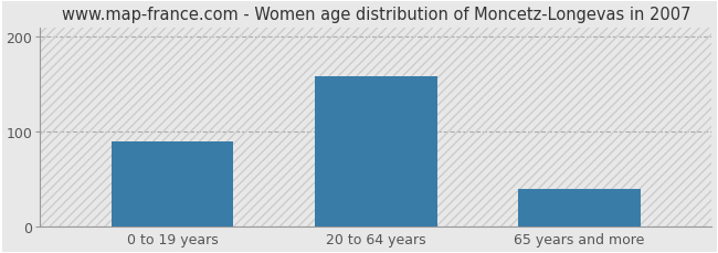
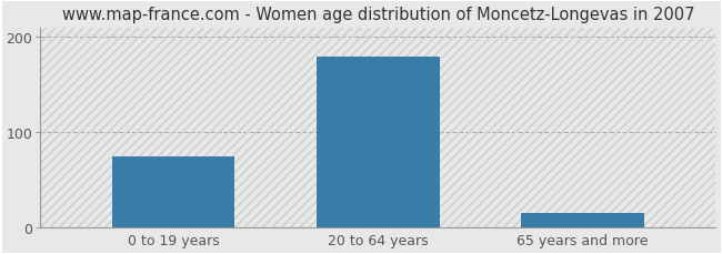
0 to 19 years: 90 -> 75
20 to 64 years: 158 -> 180
65 years and more: 40 -> 15
